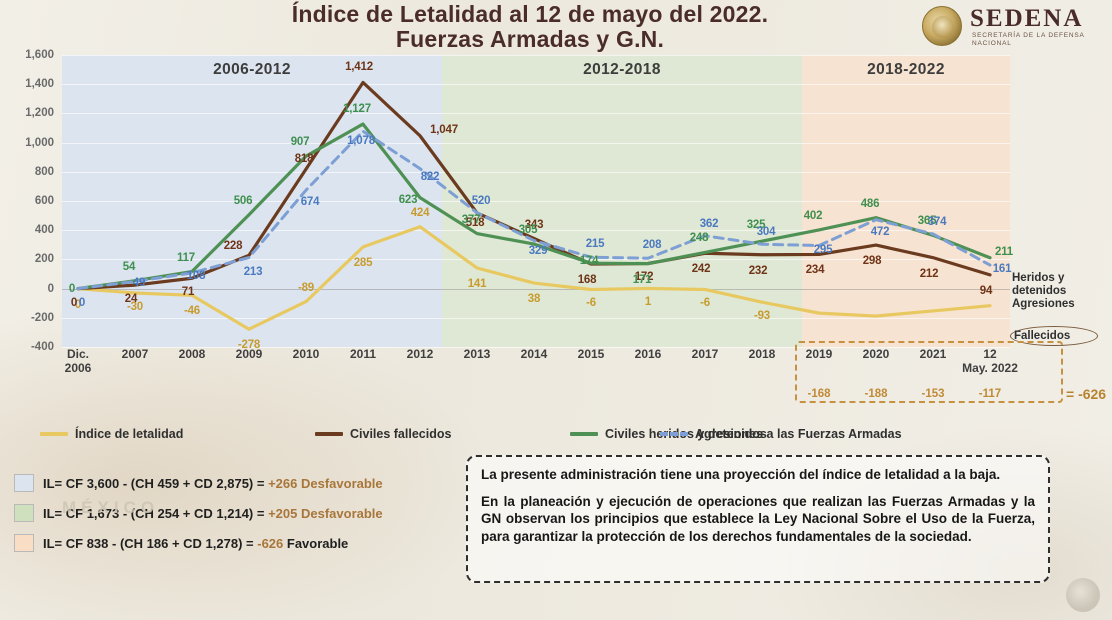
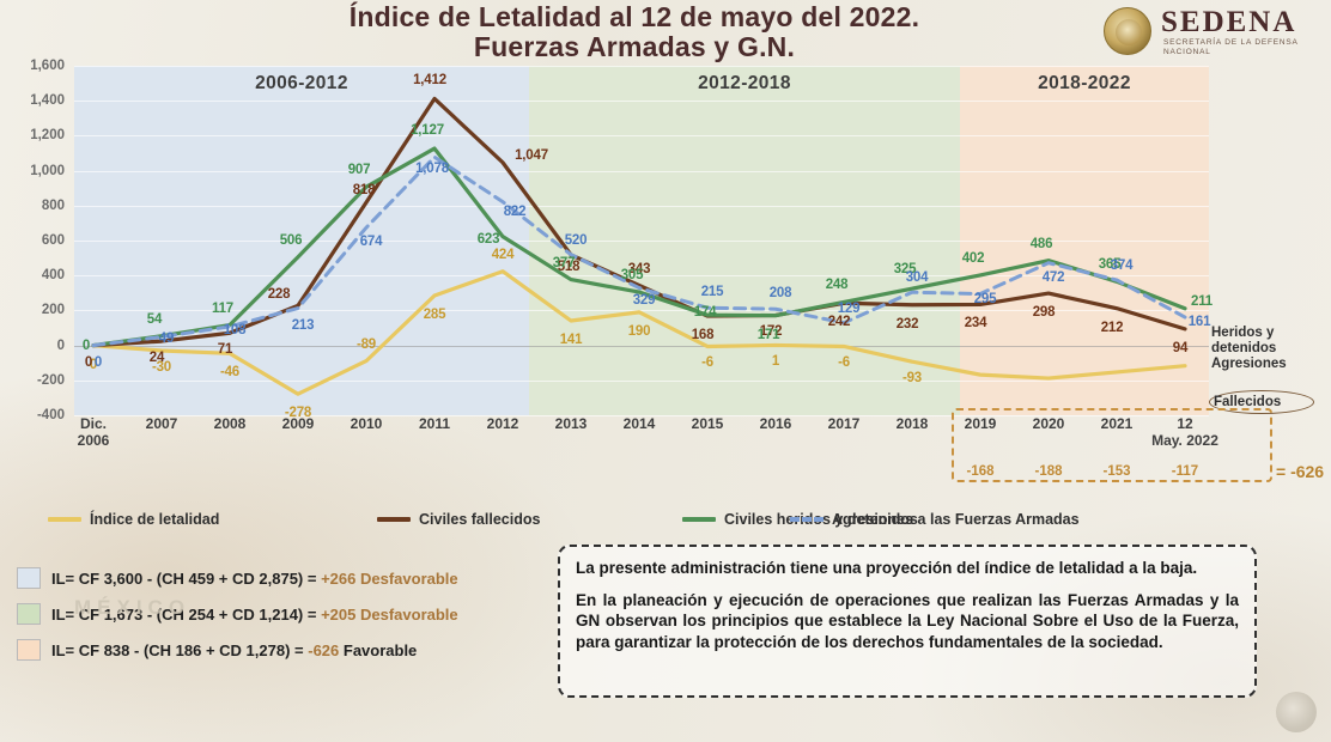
Índice de letalidad/2014: 38 -> 190
Agresiones a las Fuerzas Armadas/2017: 362 -> 129
